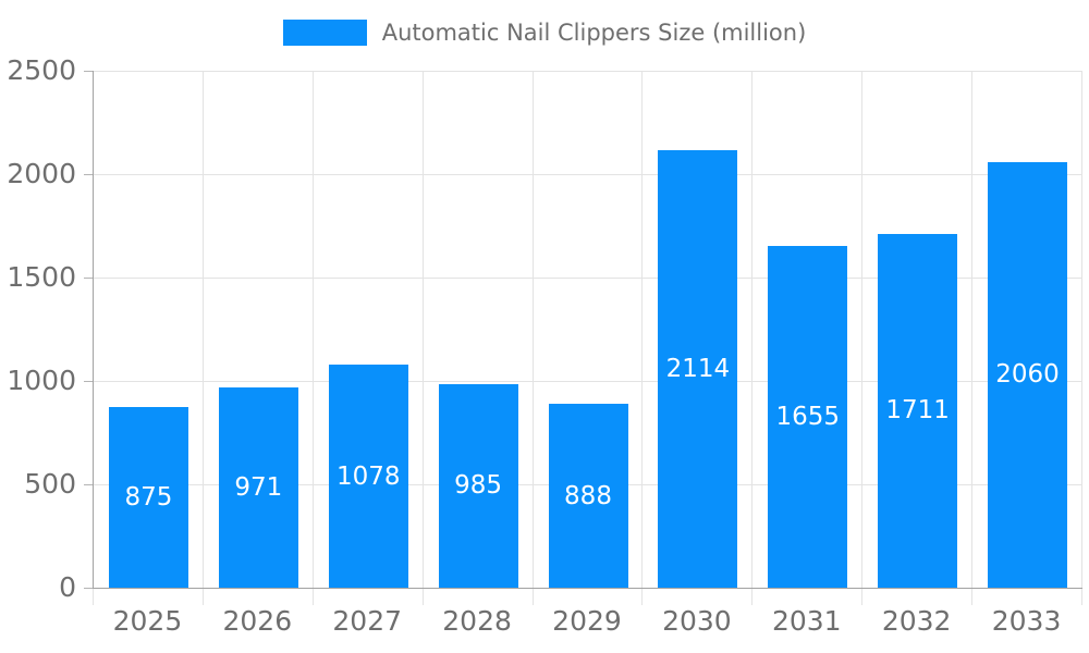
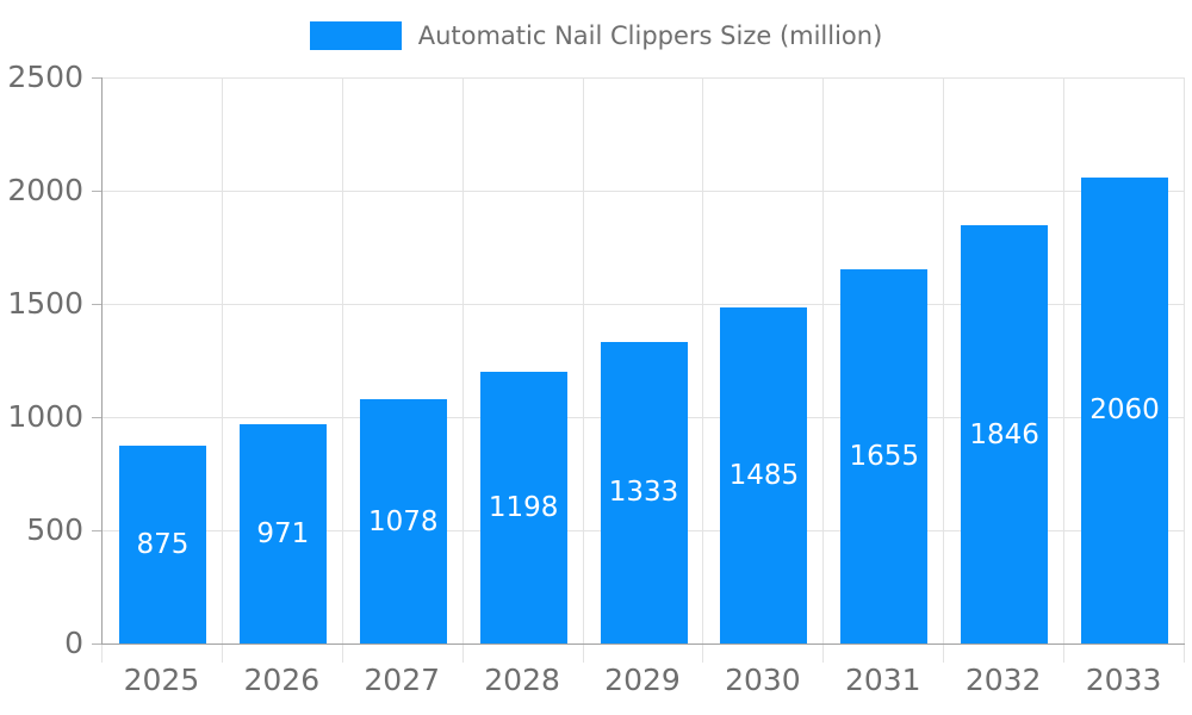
2028: 985 -> 1198
2029: 888 -> 1333
2030: 2114 -> 1485
2032: 1711 -> 1846
